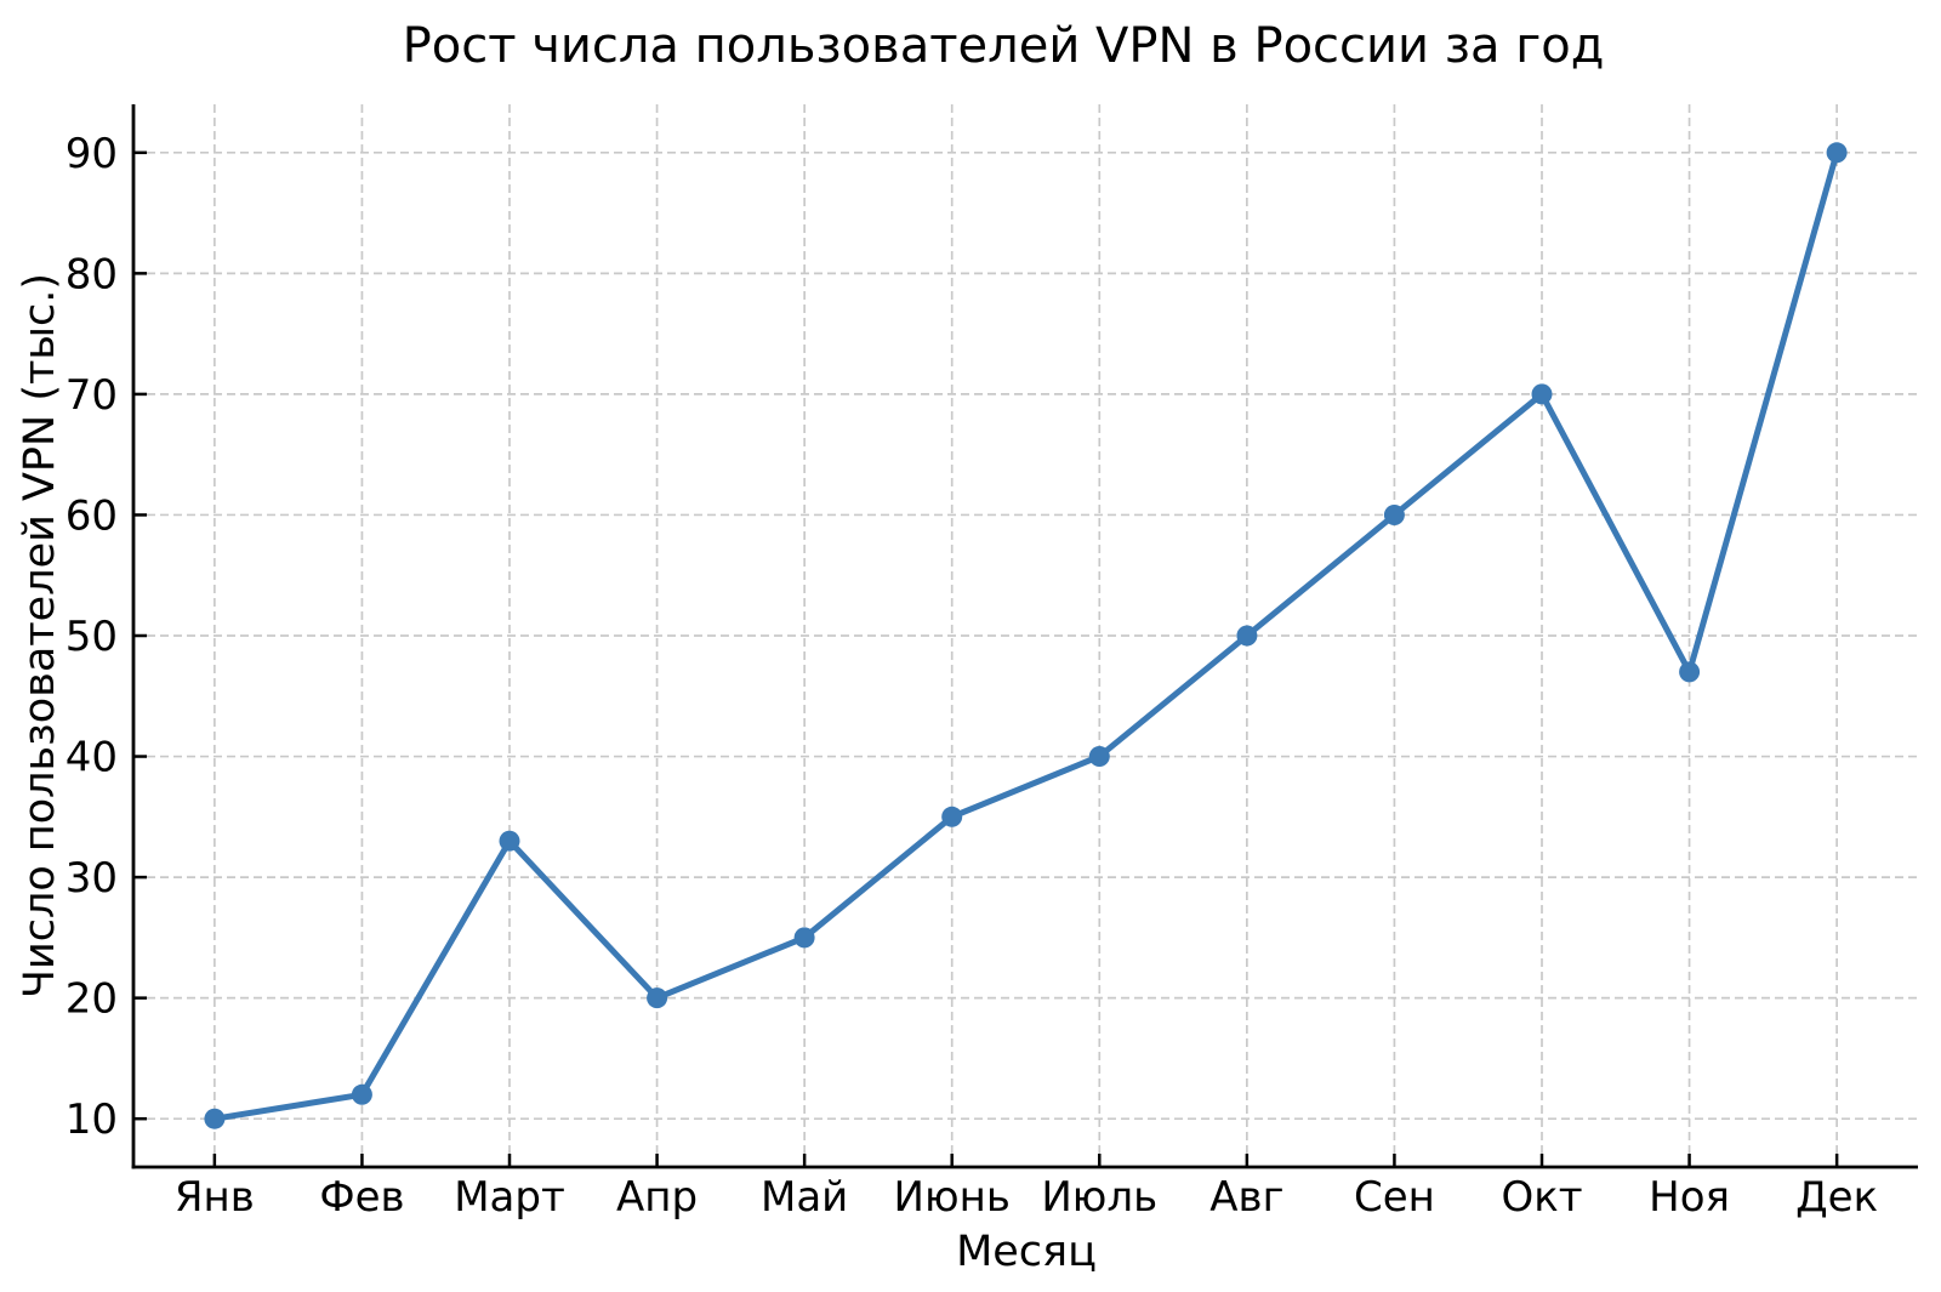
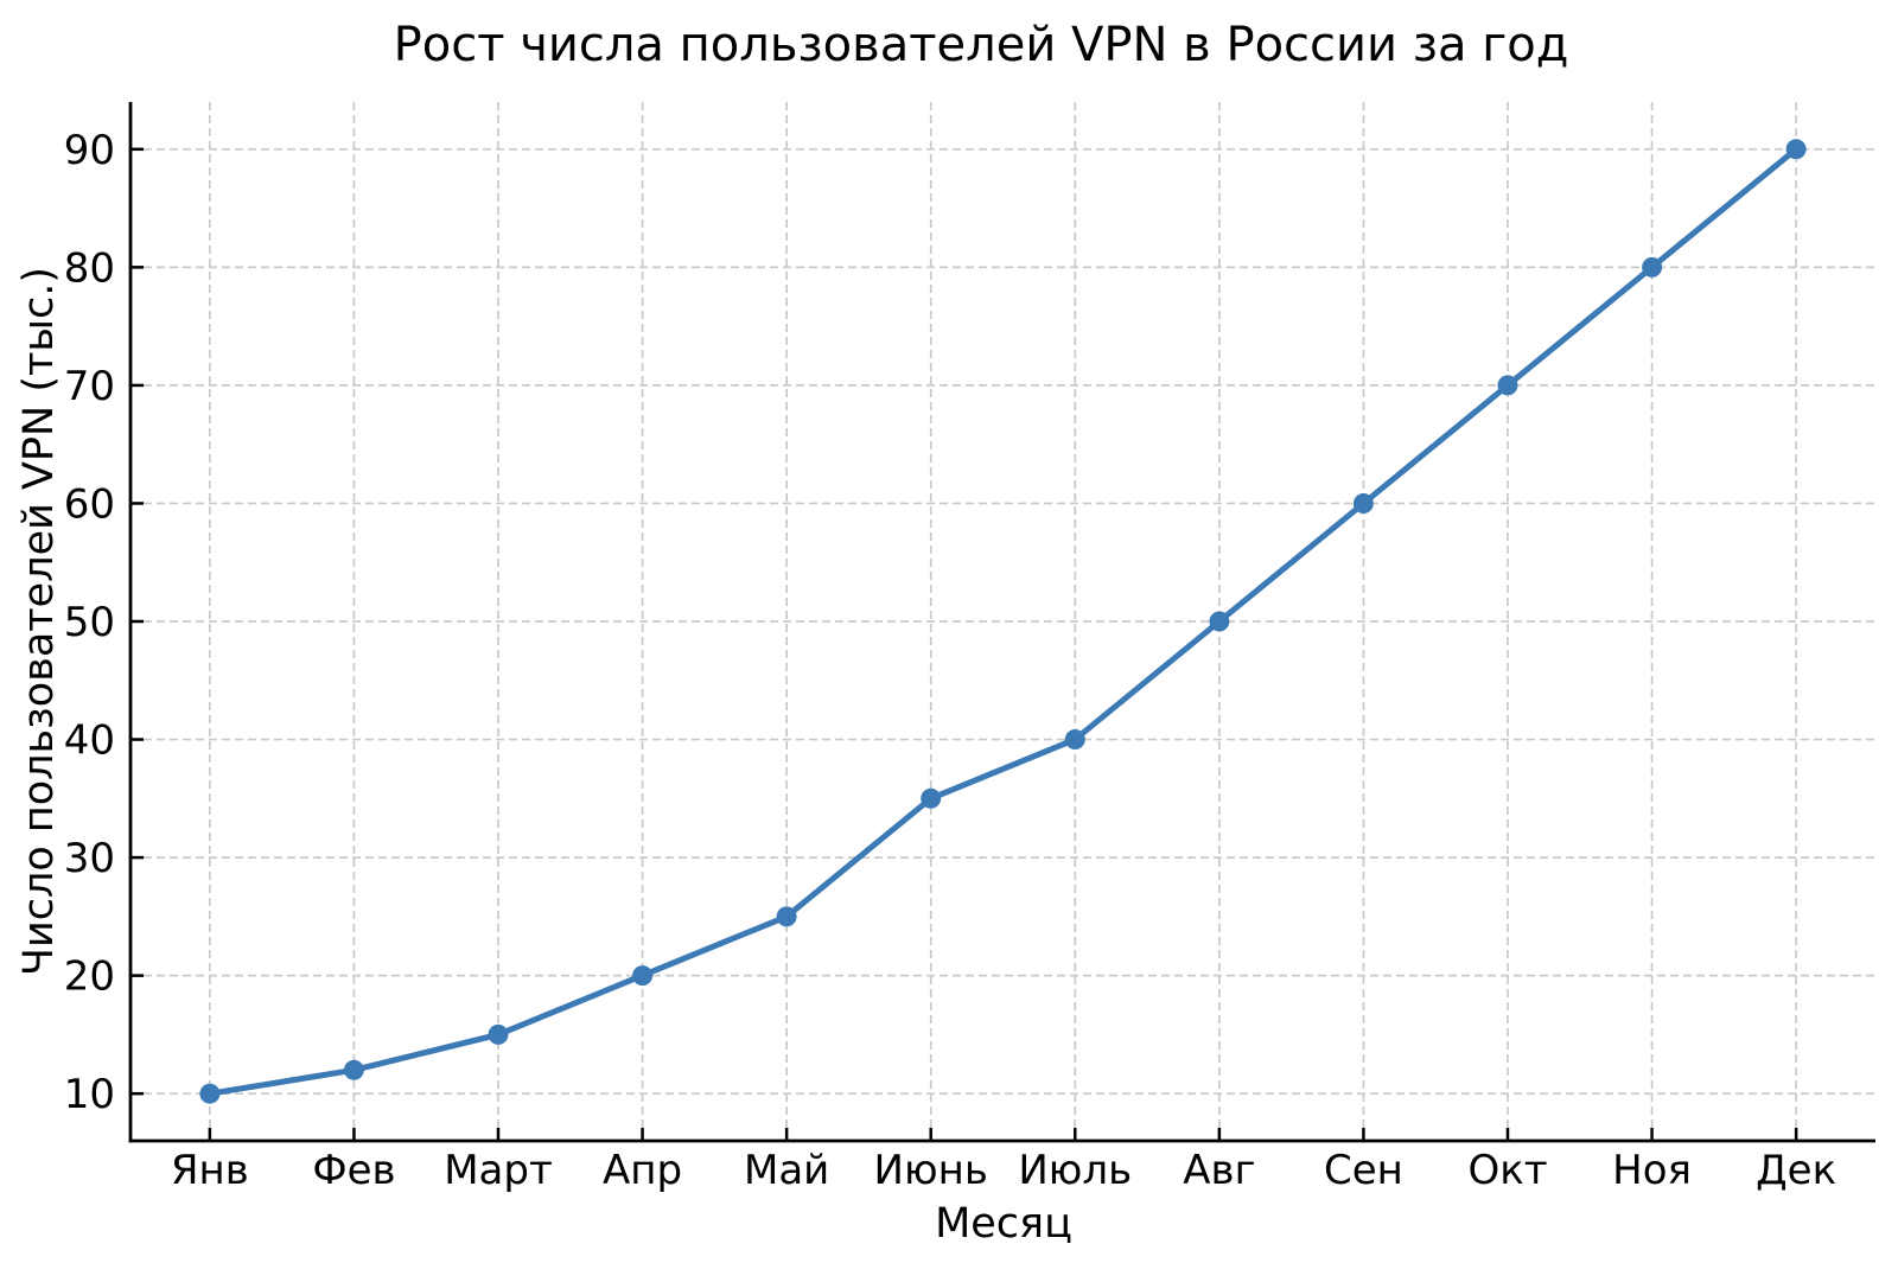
Март: 33 -> 15
Ноя: 47 -> 80
